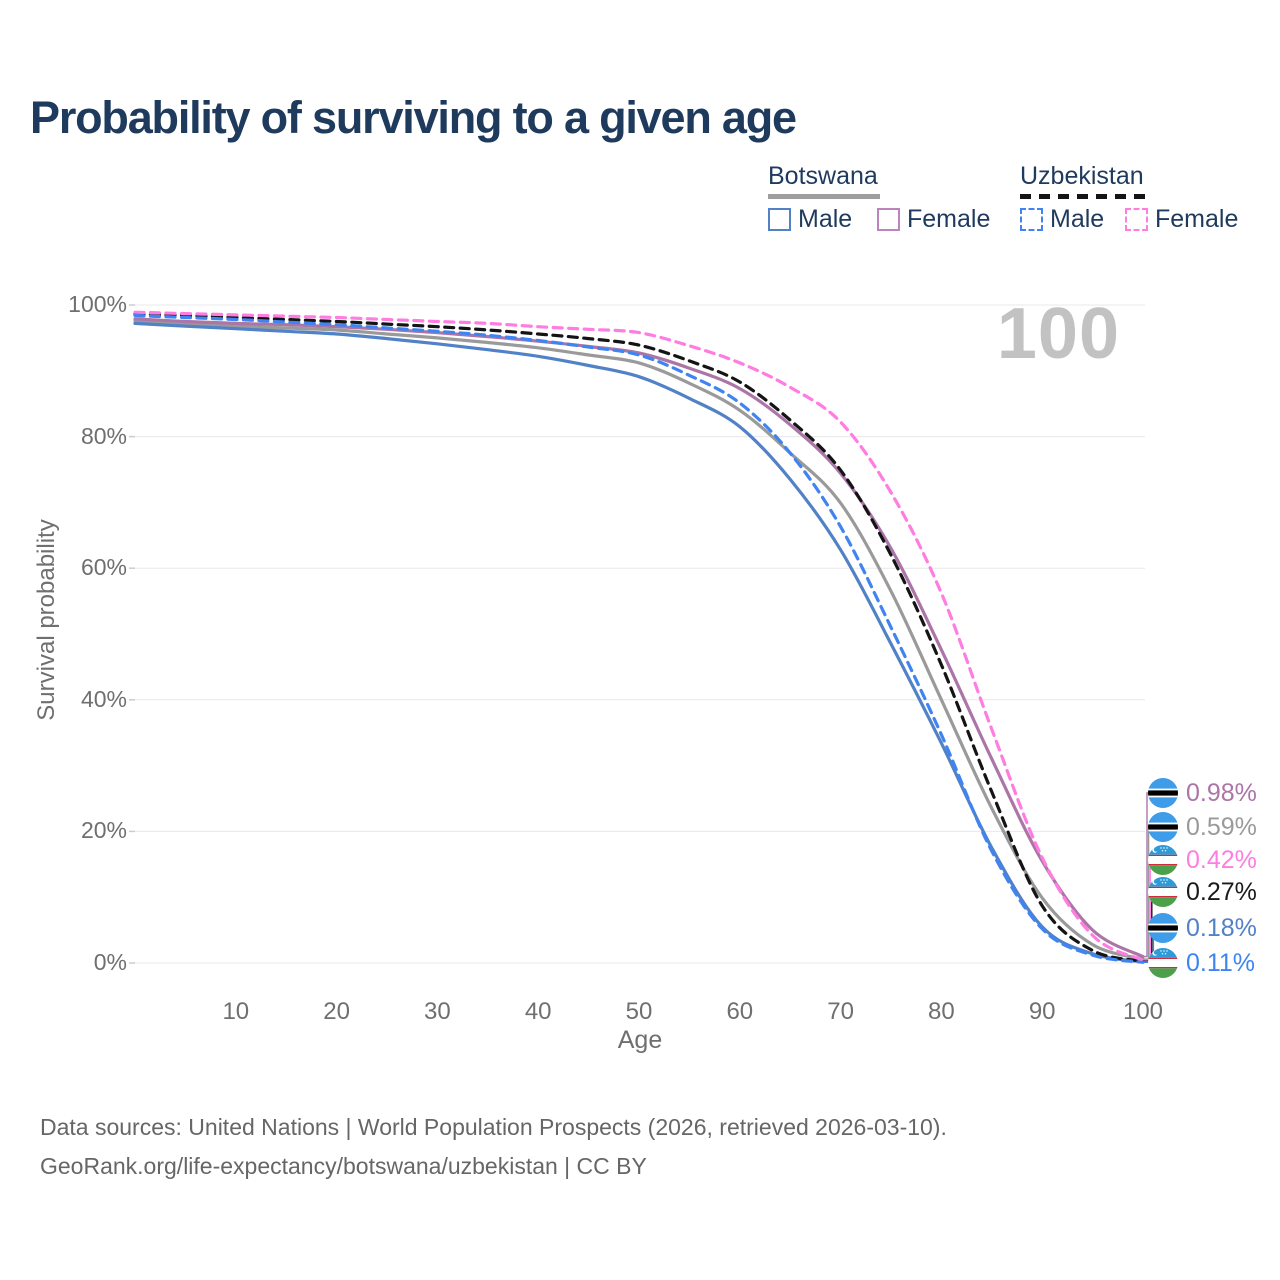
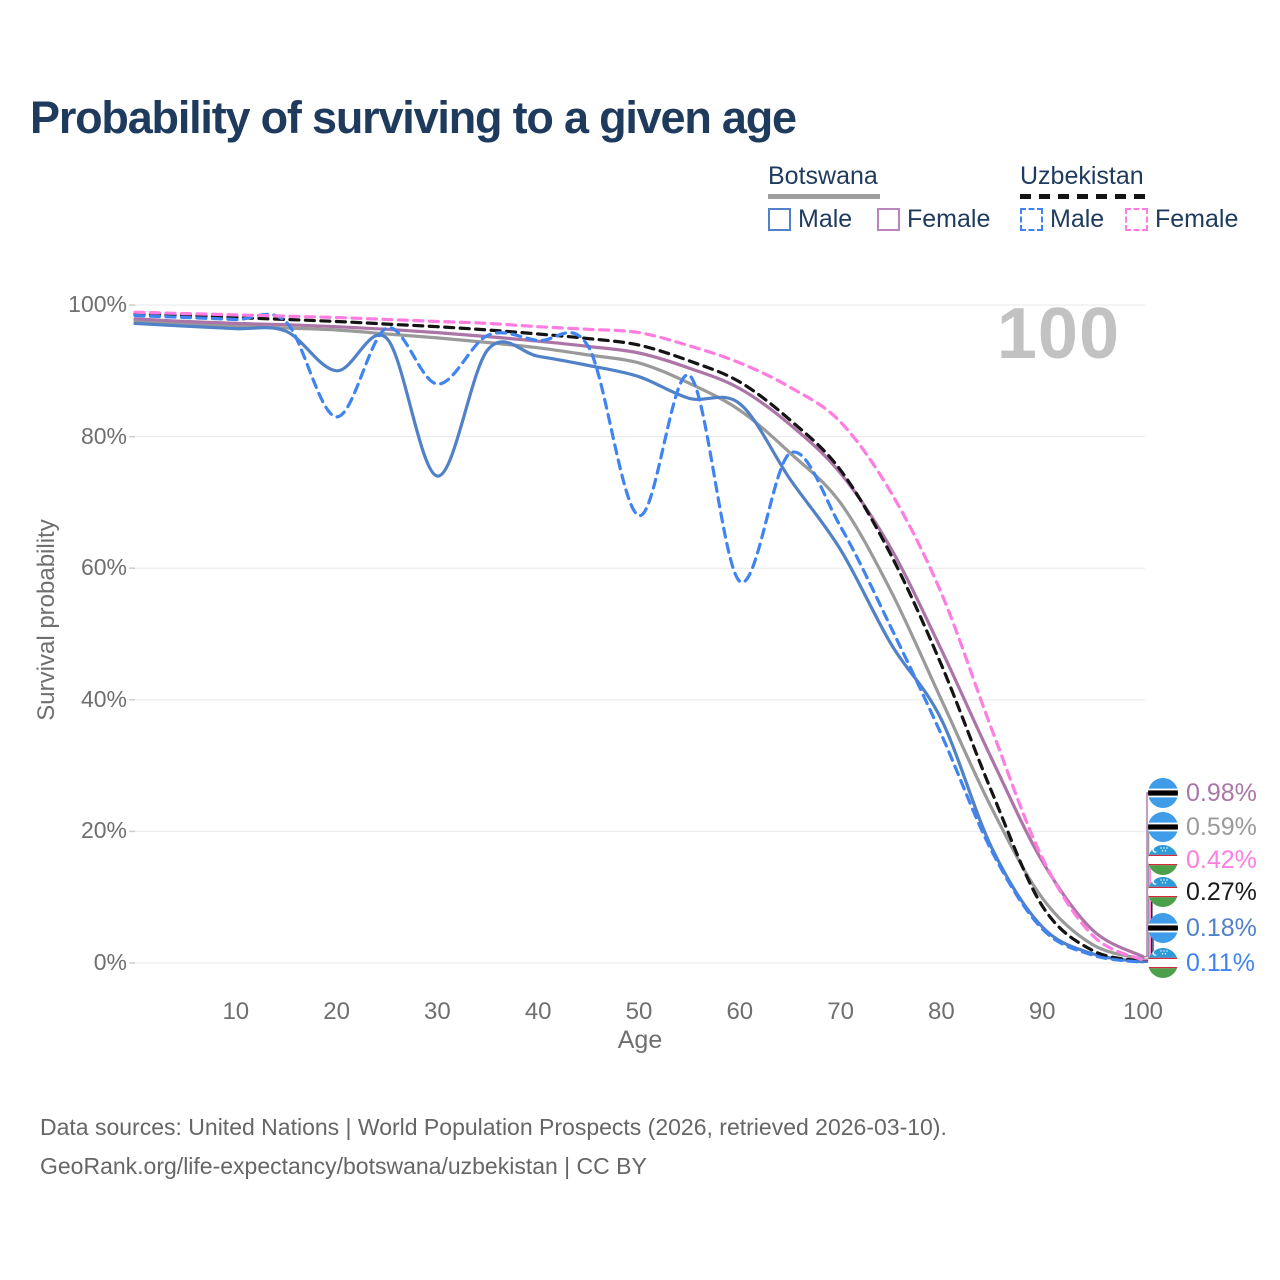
Botswana Male/20: 96% -> 90%
Uzbekistan Male/20: 97% -> 83%
Botswana Male/30: 94% -> 74%
Uzbekistan Male/30: 96% -> 88%
Uzbekistan Male/50: 92% -> 68%
Botswana Male/60: 82% -> 85%
Uzbekistan Male/60: 85% -> 58%
Botswana Male/80: 33% -> 37%
